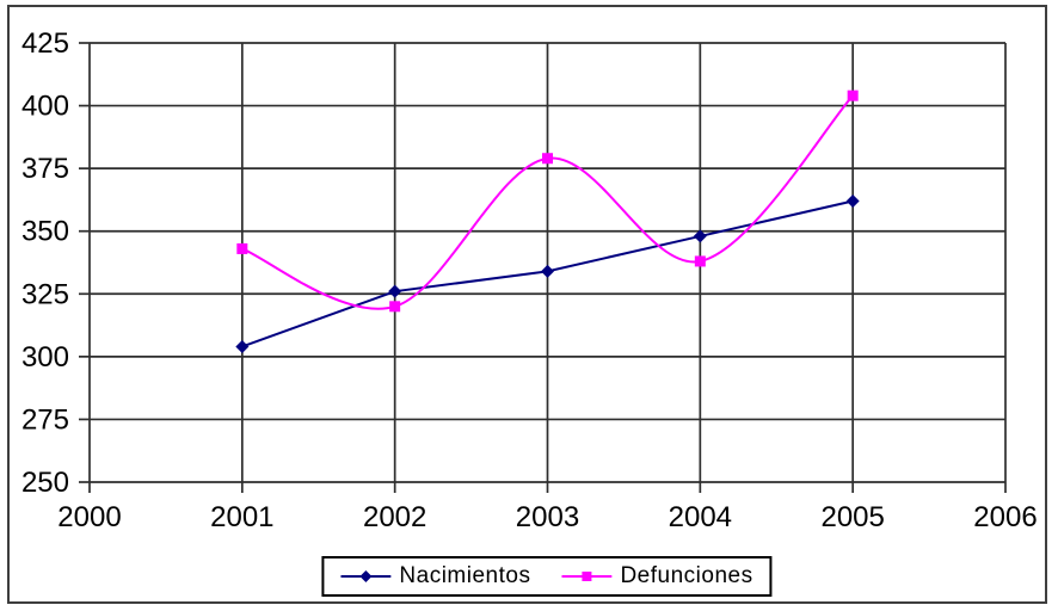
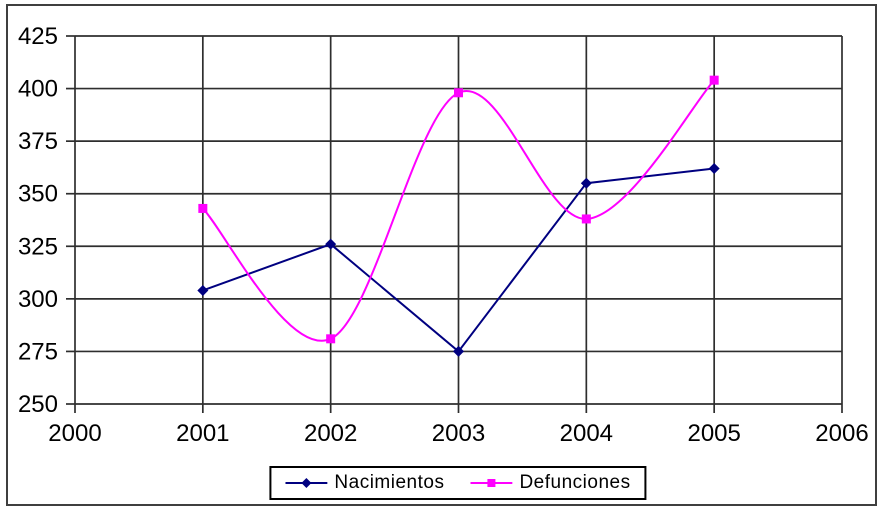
Defunciones/2002: 320 -> 281
Nacimientos/2003: 334 -> 275
Defunciones/2003: 379 -> 398
Nacimientos/2004: 348 -> 355
